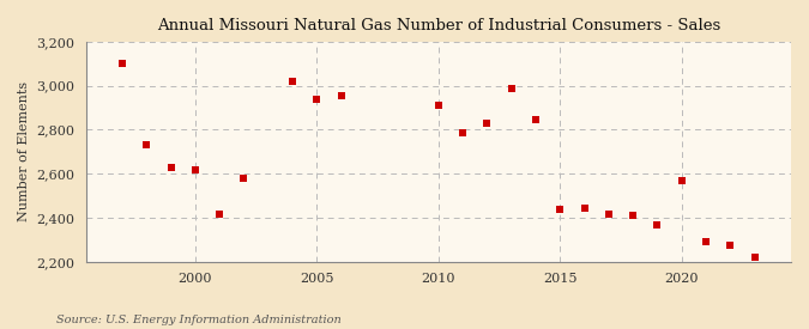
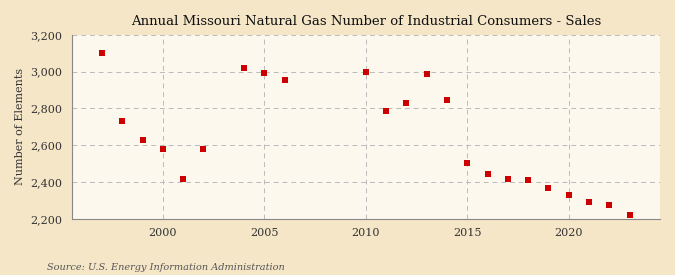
2000: 2,620 -> 2,580
2005: 2,940 -> 2,990
2010: 2,910 -> 3,000
2015: 2,440 -> 2,500
2020: 2,570 -> 2,330
